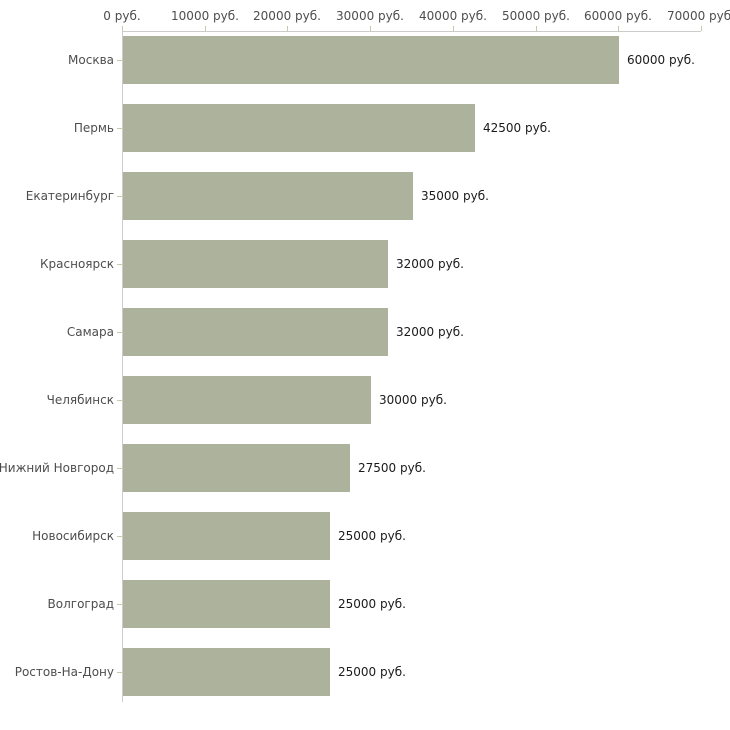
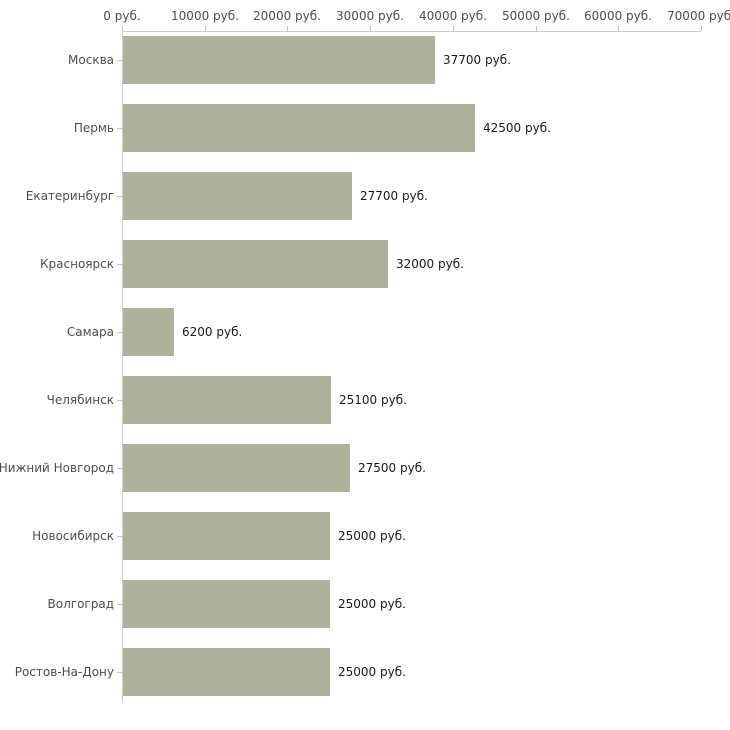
Москва: 60000 -> 37700
Екатеринбург: 35000 -> 27700
Самара: 32000 -> 6200
Челябинск: 30000 -> 25100
